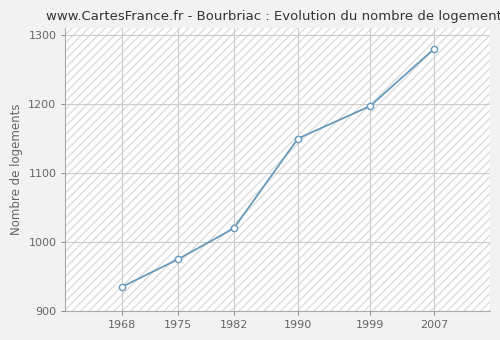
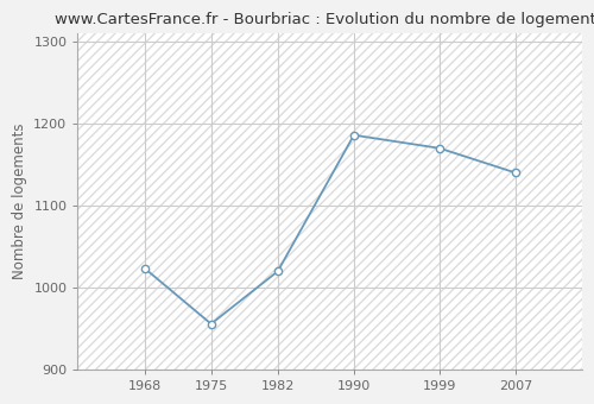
1968: 935 -> 1024
1975: 975 -> 956
1990: 1150 -> 1186
1999: 1197 -> 1170
2007: 1280 -> 1140
